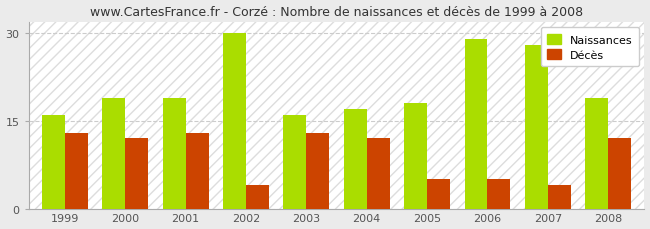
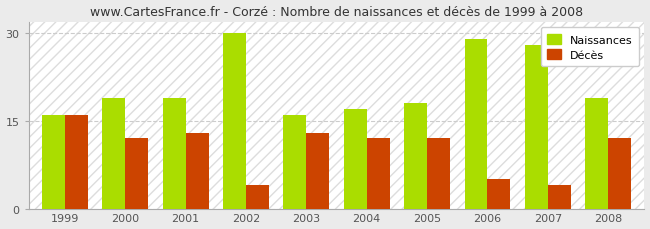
Décès/1999: 13 -> 16
Décès/2005: 5 -> 12
